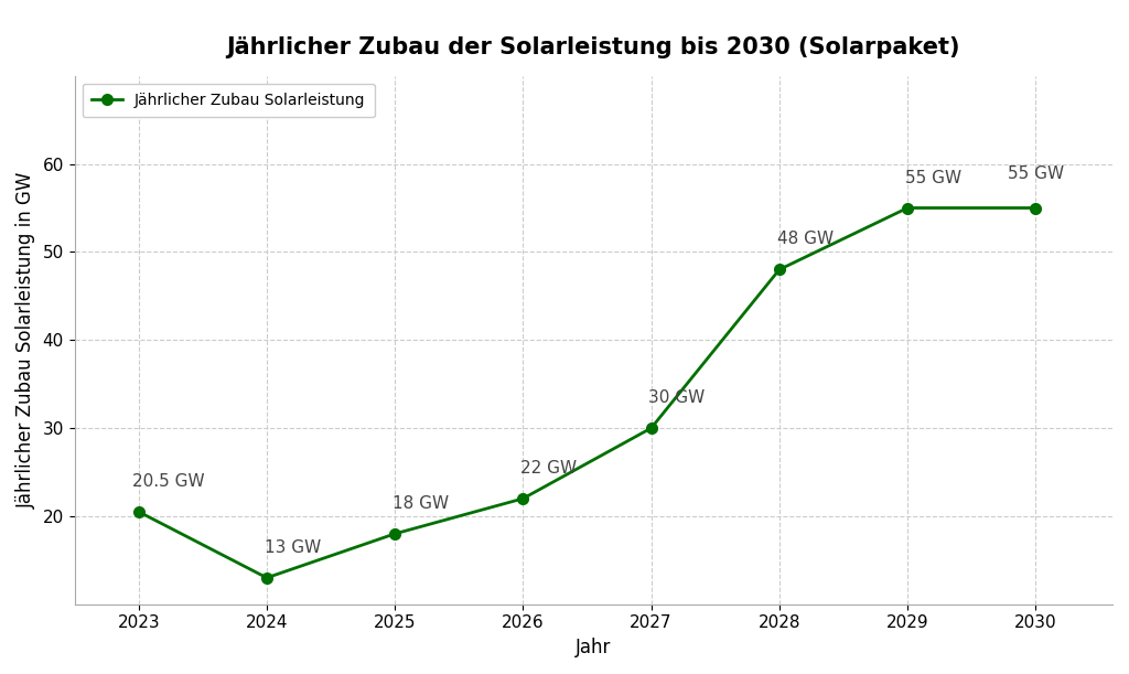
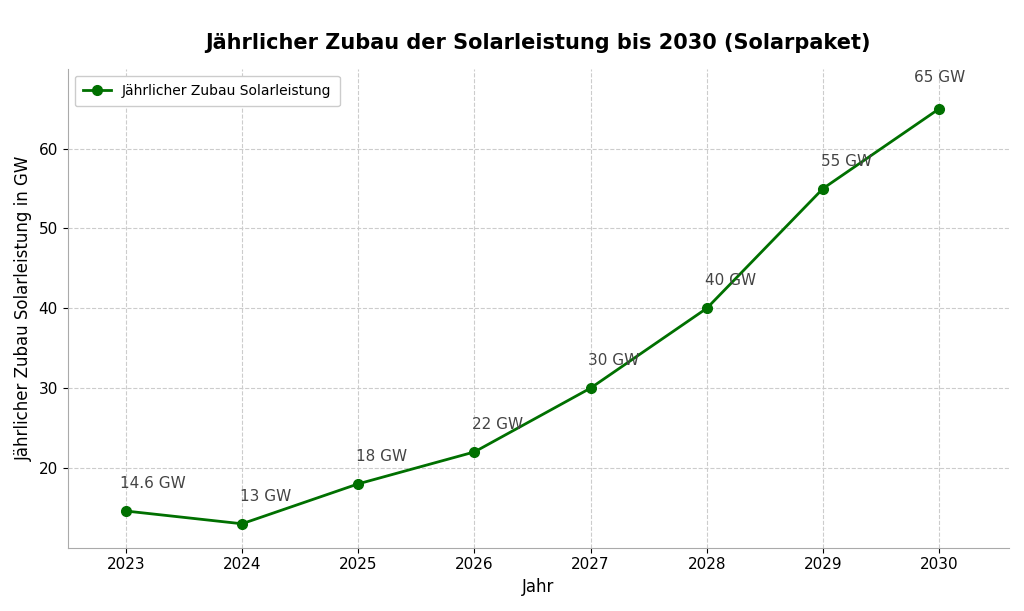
2023: 20.5 -> 14.6
2028: 48 -> 40
2030: 55 -> 65
